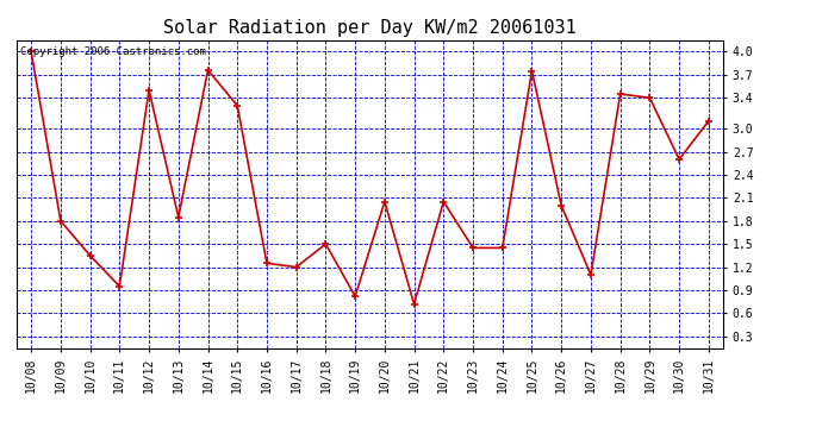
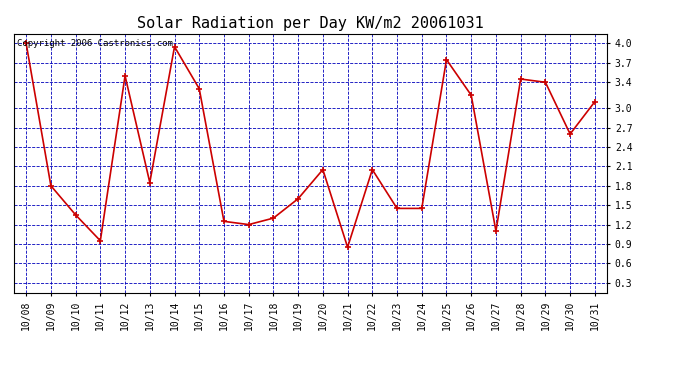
10/14: 3.76 -> 3.95
10/18: 1.50 -> 1.30
10/19: 0.82 -> 1.60
10/21: 0.72 -> 0.85
10/26: 2.00 -> 3.20
